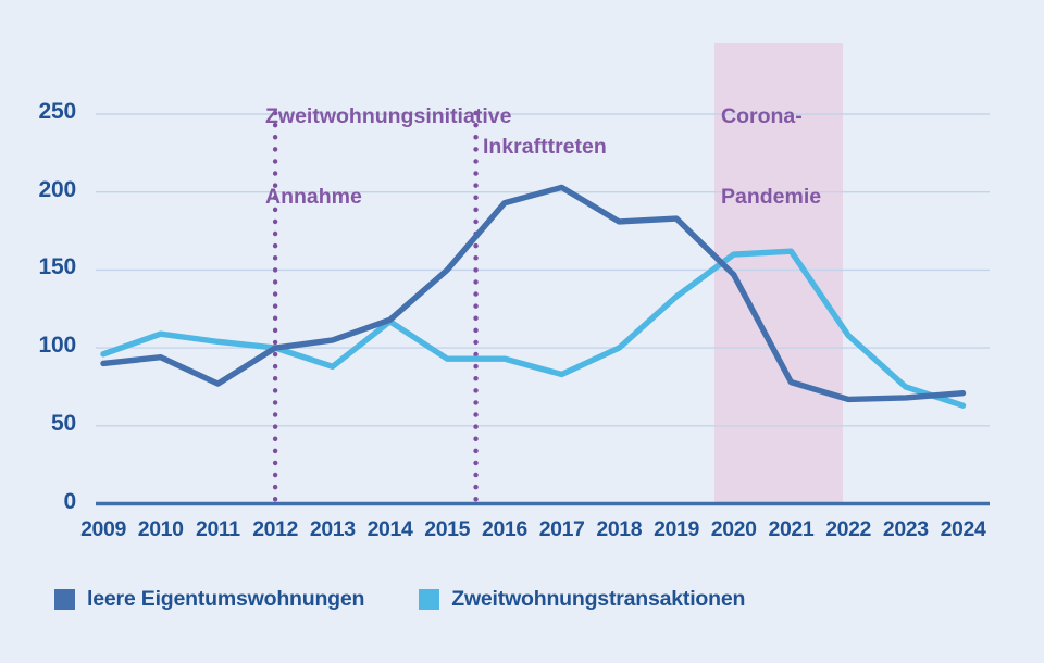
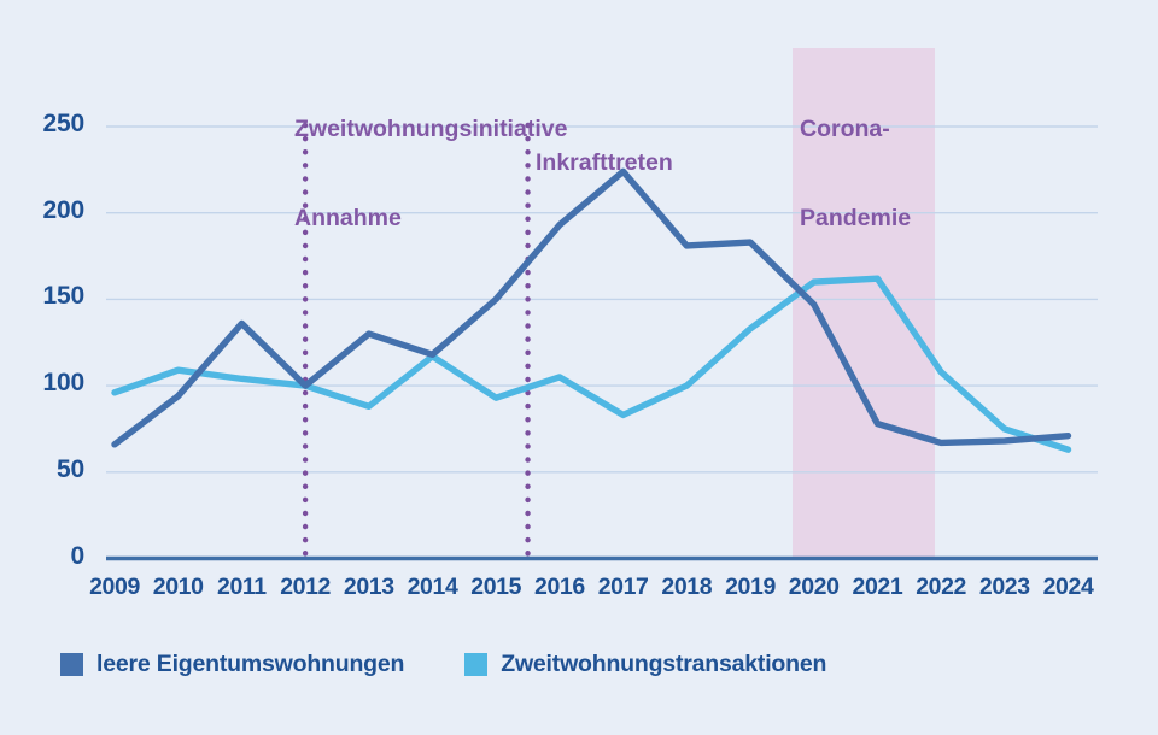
leere Eigentumswohnungen/2009: 90 -> 66
leere Eigentumswohnungen/2011: 77 -> 136
leere Eigentumswohnungen/2013: 105 -> 130
Zweitwohnungstransaktionen/2016: 93 -> 105
leere Eigentumswohnungen/2017: 203 -> 224
